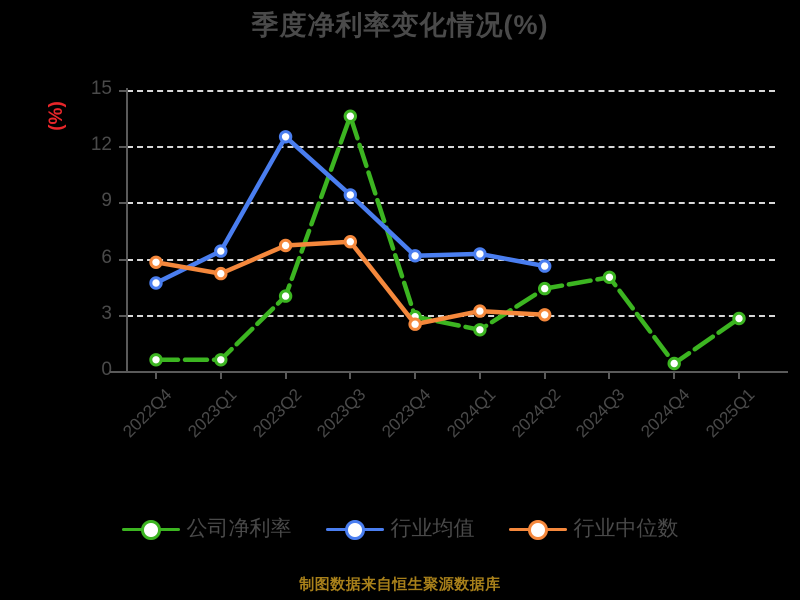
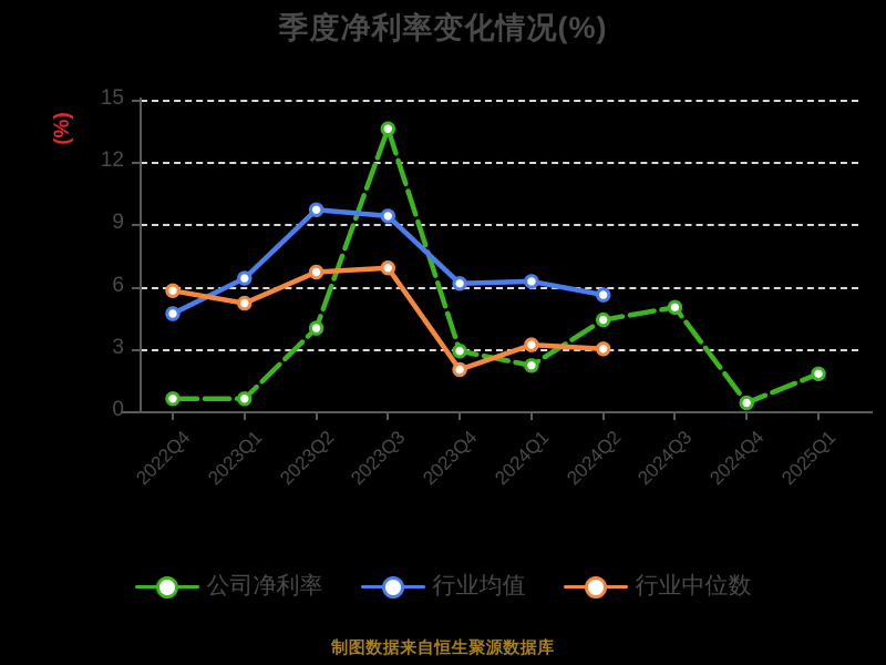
行业均值/2023Q2: 12.5 -> 9.7
行业中位数/2023Q4: 2.5 -> 2.0
公司净利率/2025Q1: 2.8 -> 1.8
